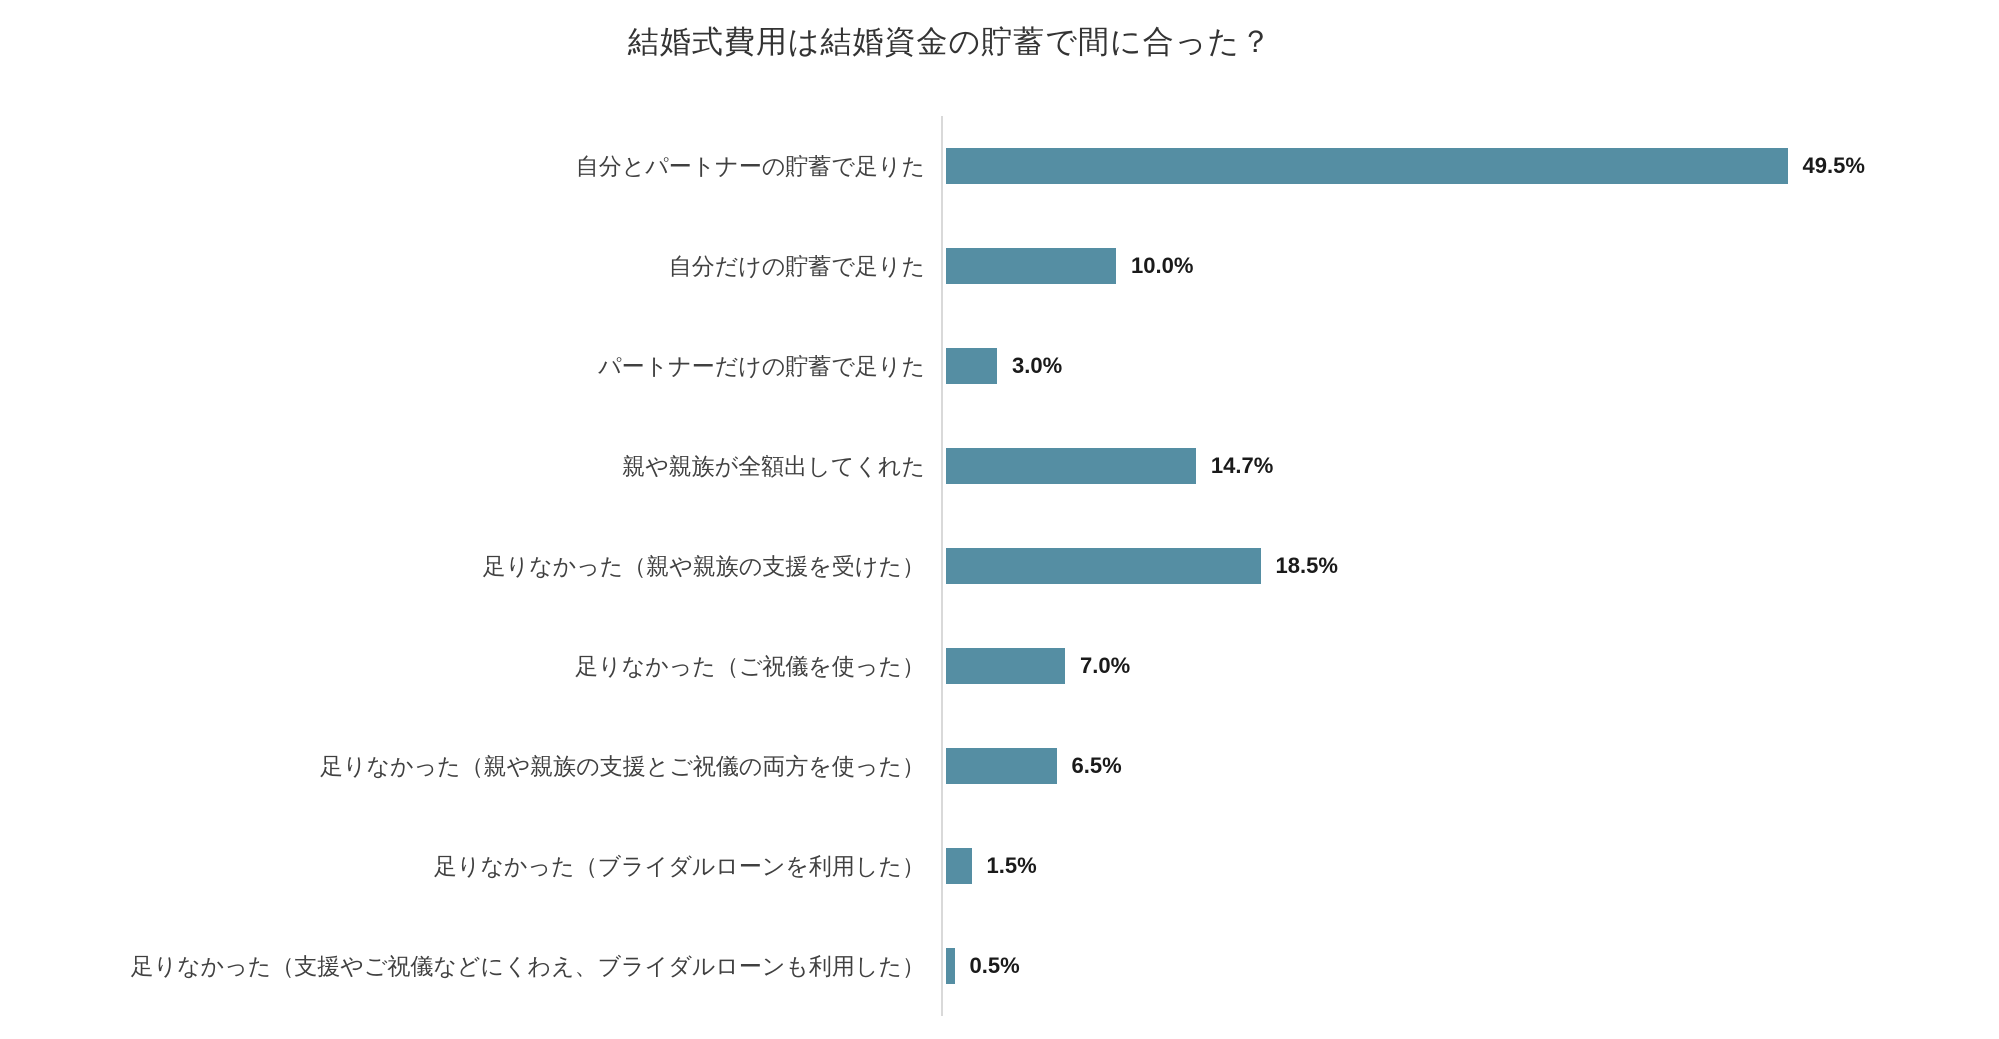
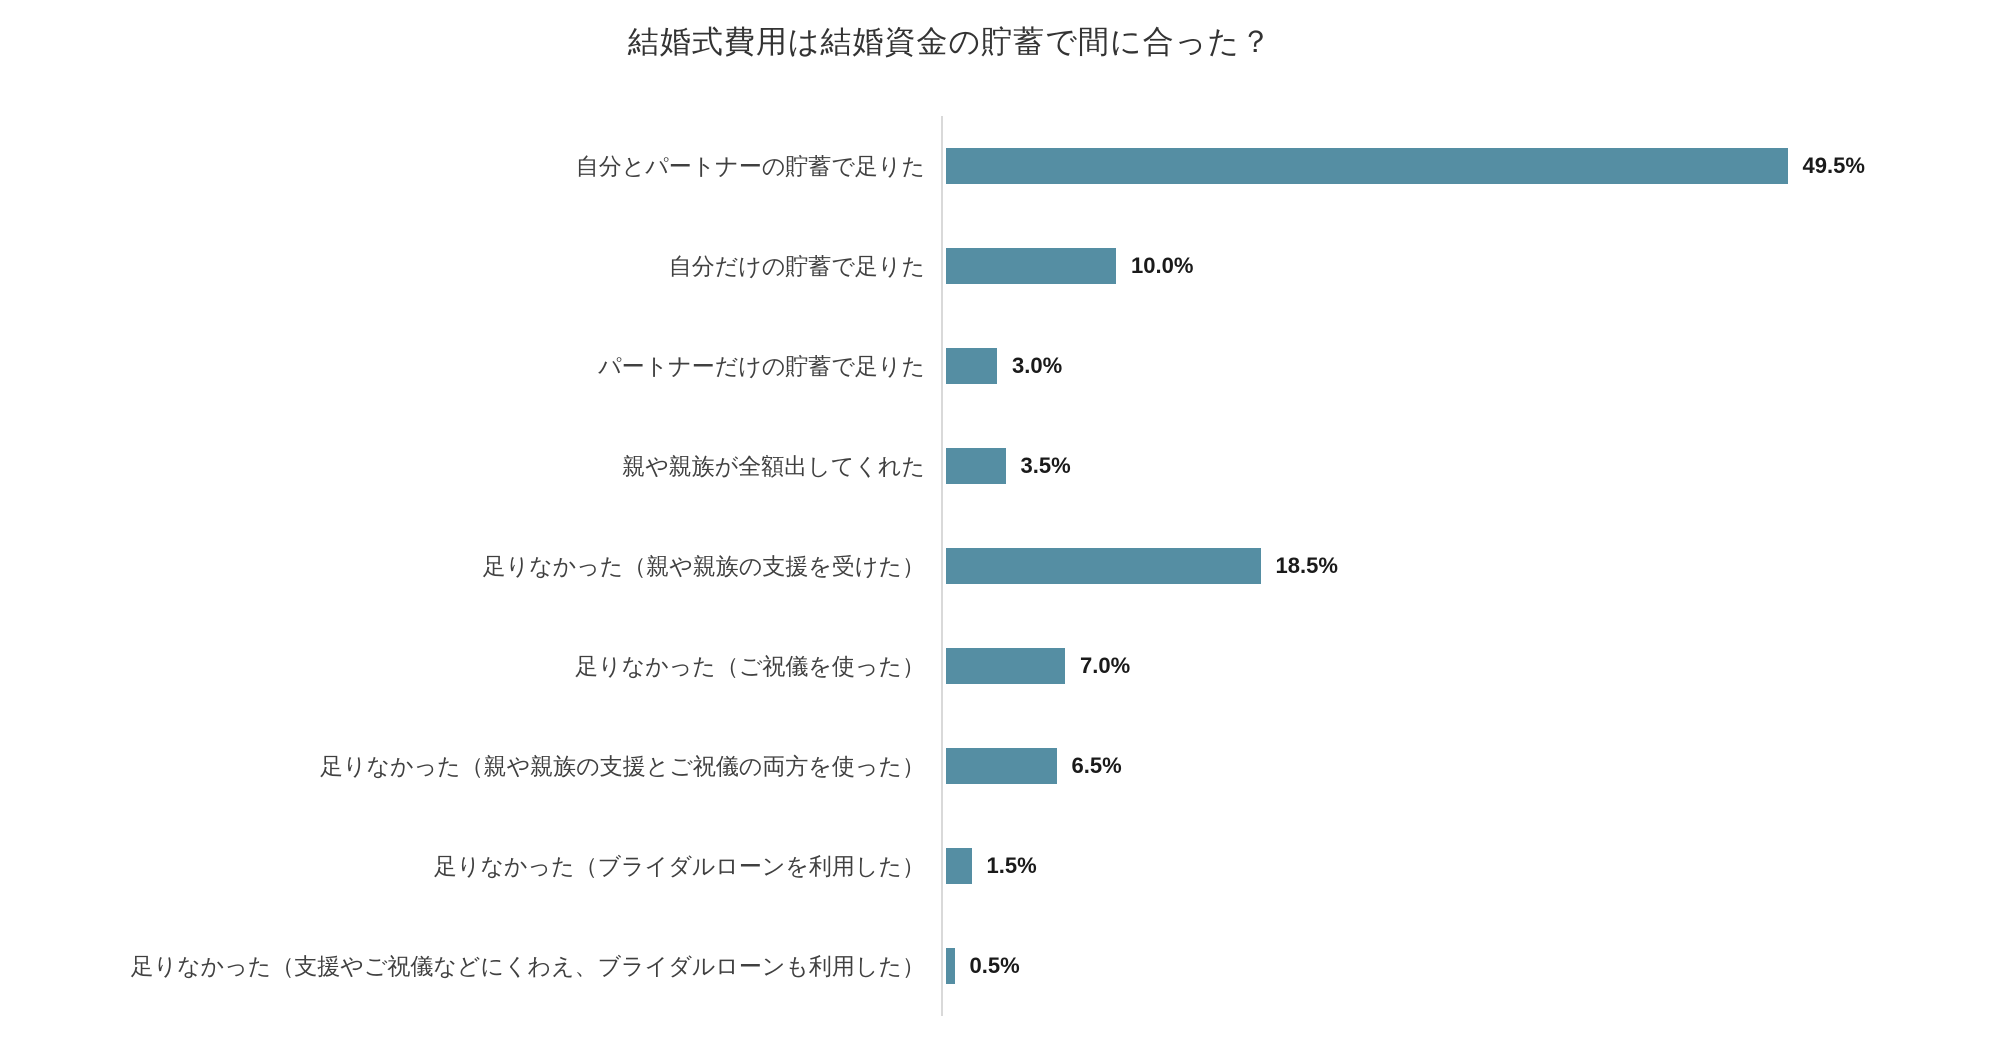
親や親族が全額出してくれた: 14.7% -> 3.5%
